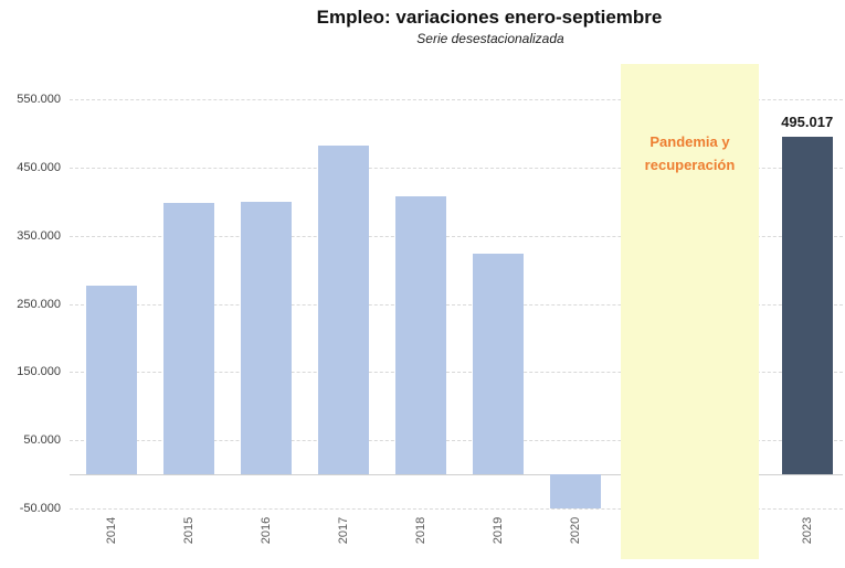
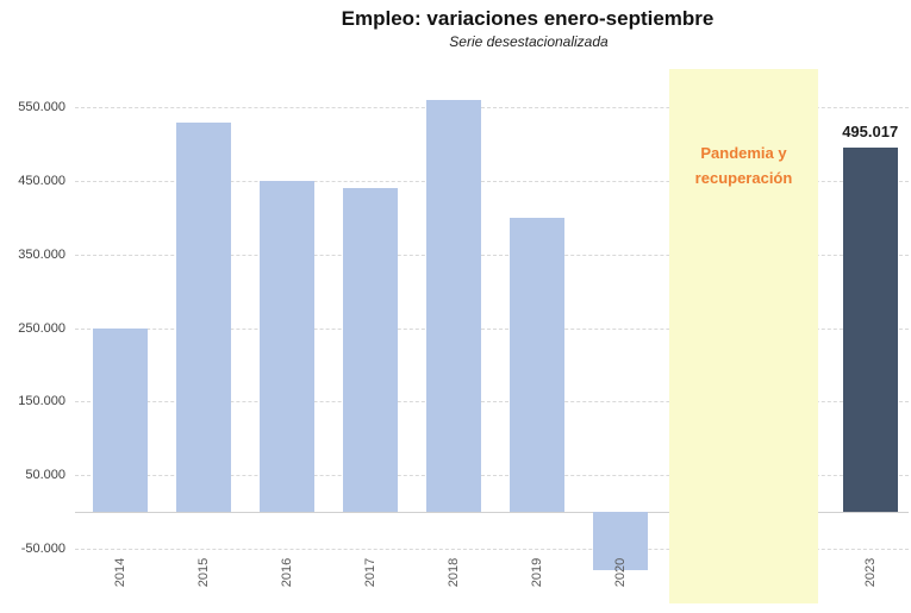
2014: 280000 -> 250000
2015: 400000 -> 530000
2016: 400000 -> 450000
2017: 480000 -> 440000
2018: 410000 -> 560000
2019: 320000 -> 400000
2020: -50000 -> -80000
